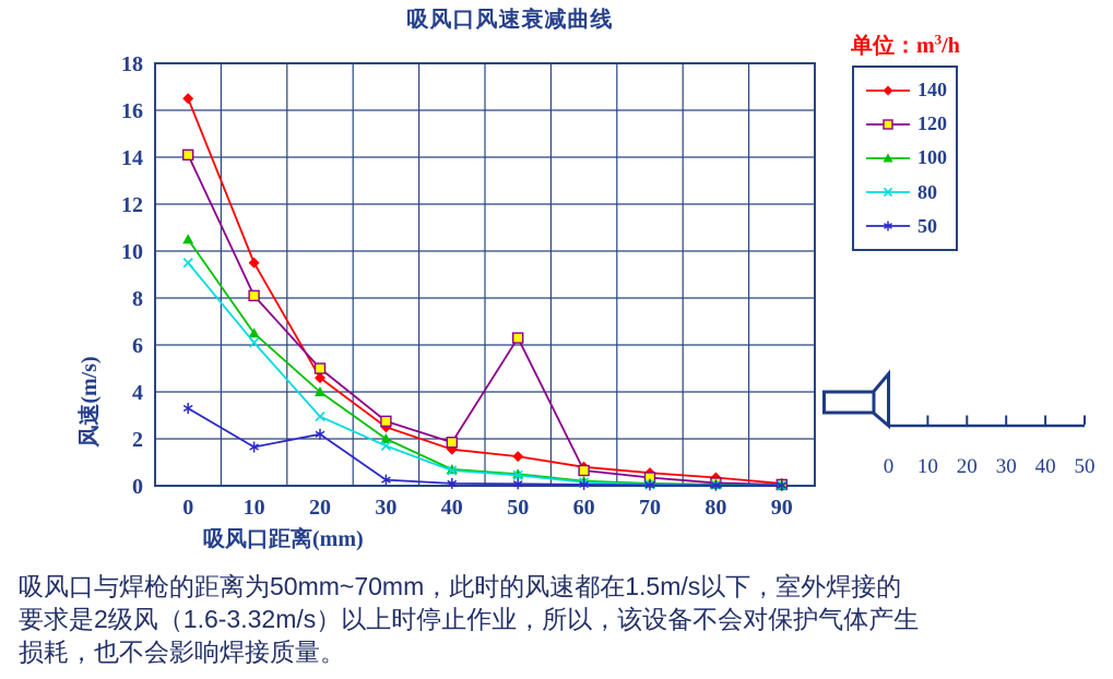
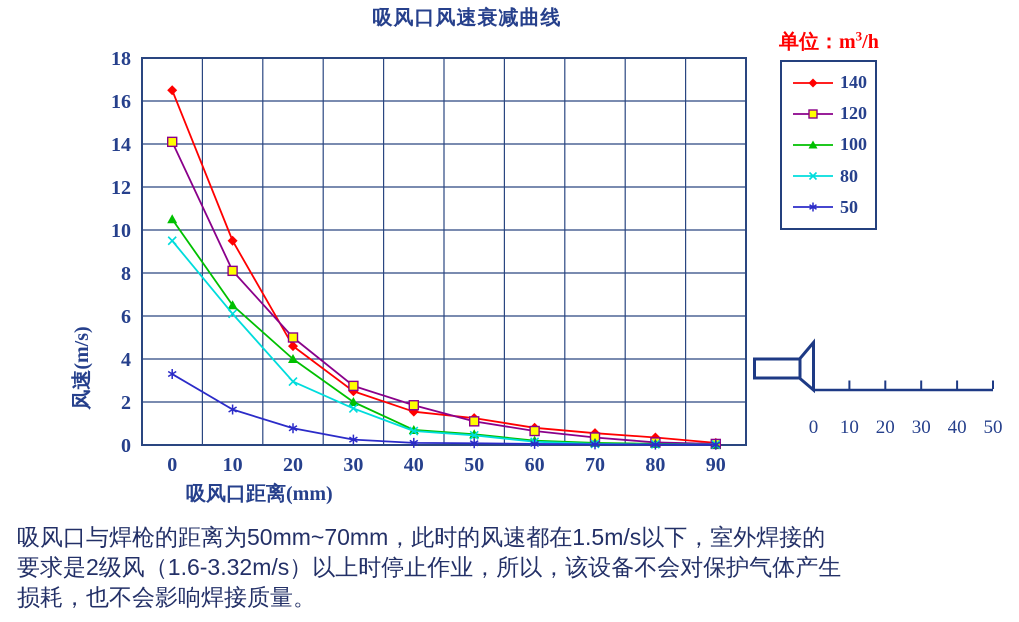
50/20: 2.2 -> 0.8
120/50: 6.3 -> 1.1
